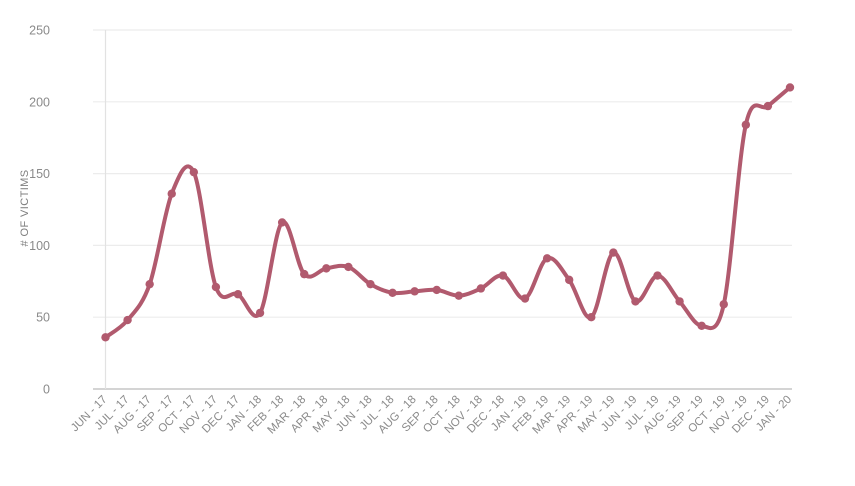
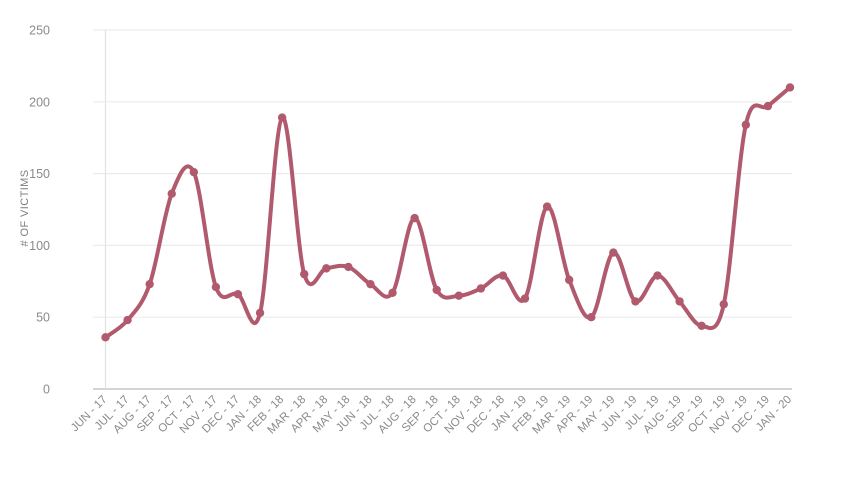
FEB - 18: 116 -> 189
AUG - 18: 68 -> 119
FEB - 19: 91 -> 127
